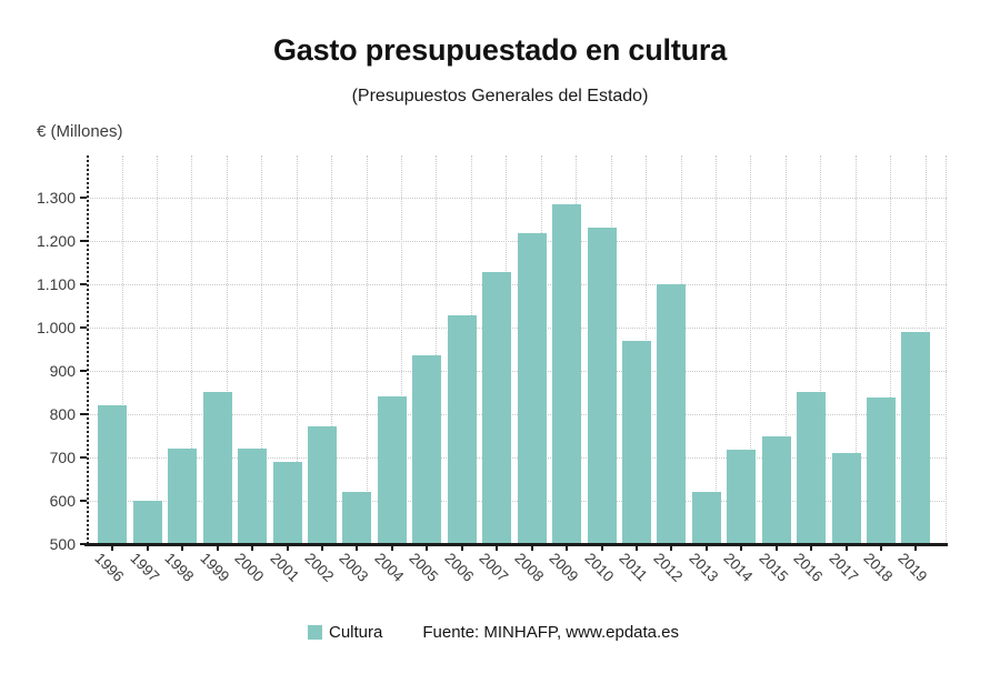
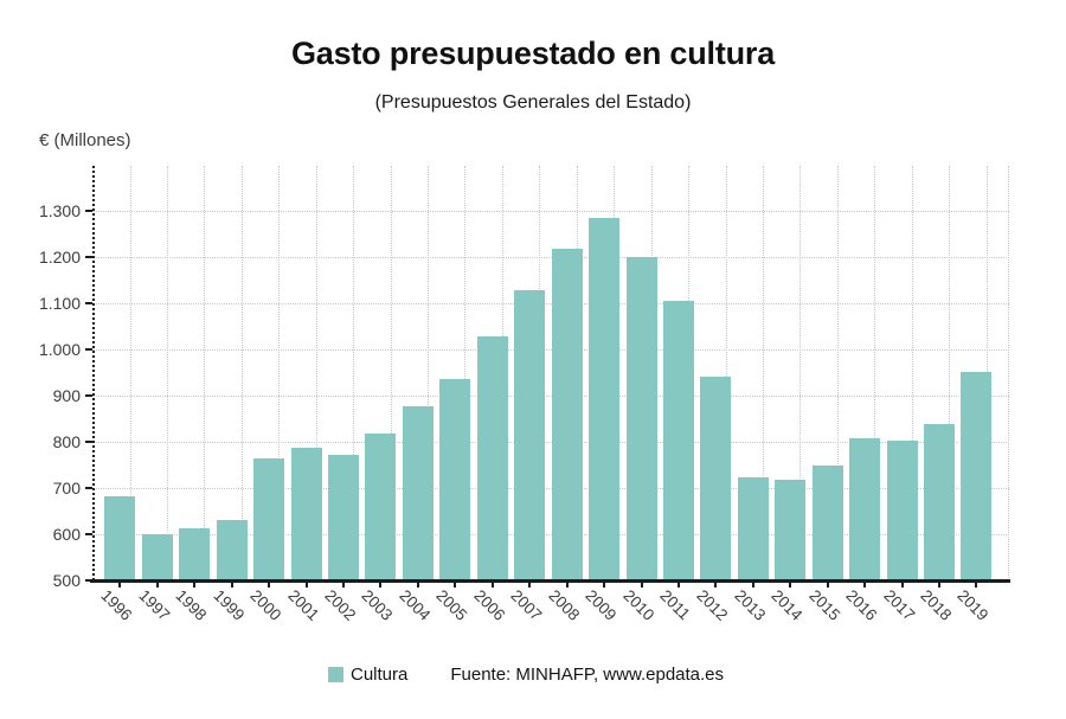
1996: 820 -> 680
1998: 720 -> 610
1999: 850 -> 630
2000: 720 -> 760
2001: 690 -> 790
2003: 620 -> 820
2004: 840 -> 880
2010: 1230 -> 1200
2011: 970 -> 1100
2012: 1100 -> 940
2013: 620 -> 720
2016: 850 -> 810
2017: 710 -> 800
2019: 990 -> 950
